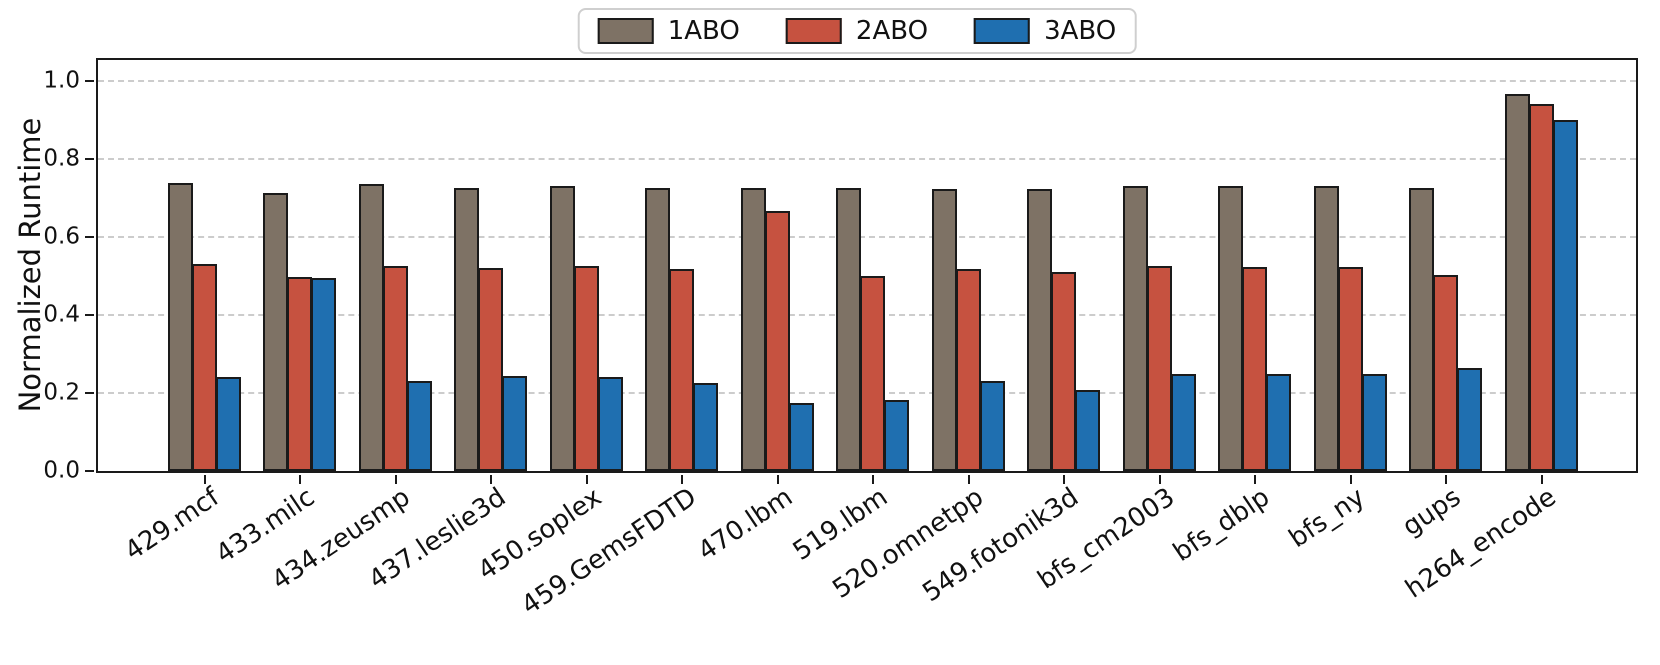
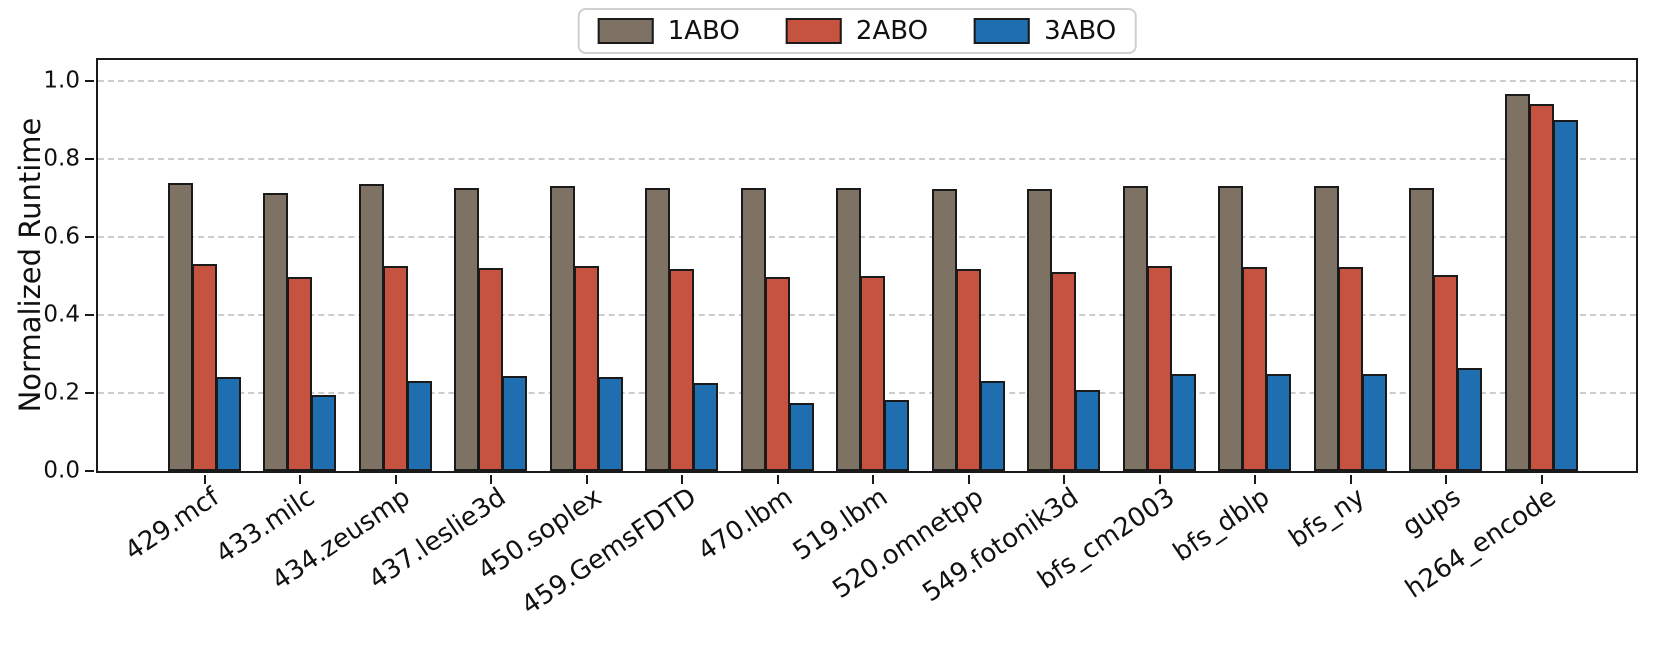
3ABO/433.milc: 0.49 -> 0.19
2ABO/470.lbm: 0.66 -> 0.49
